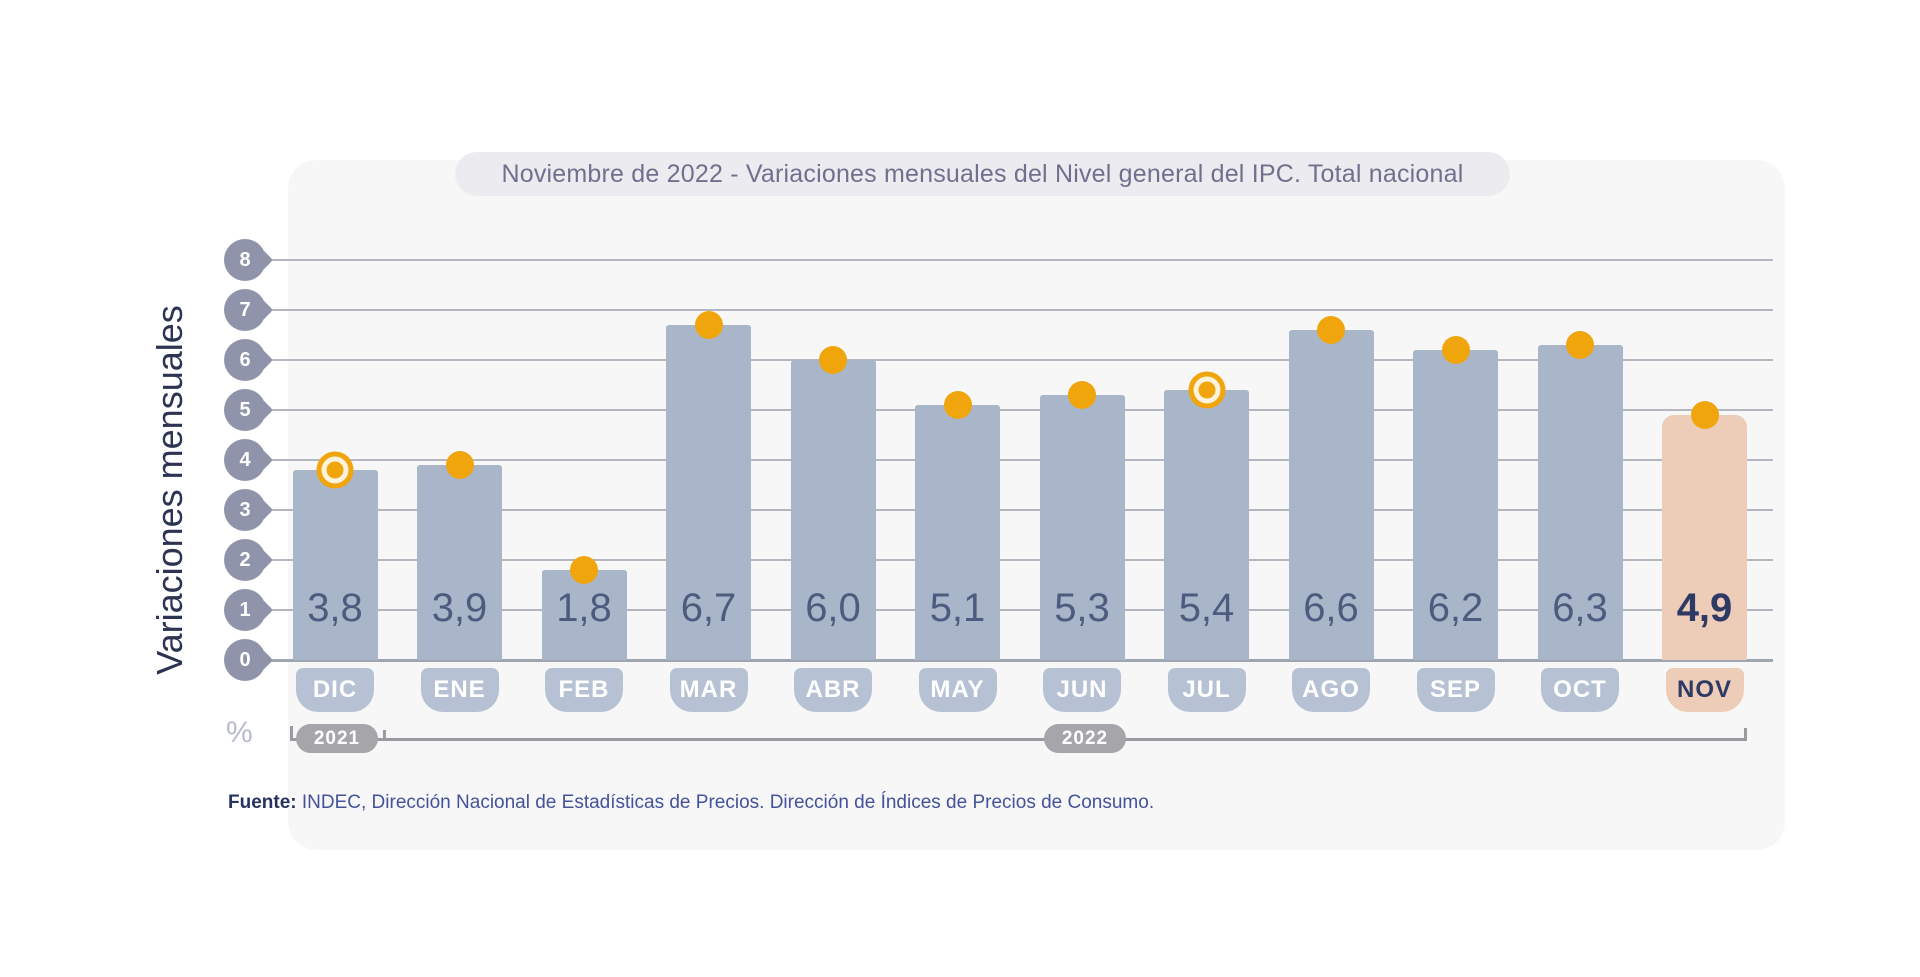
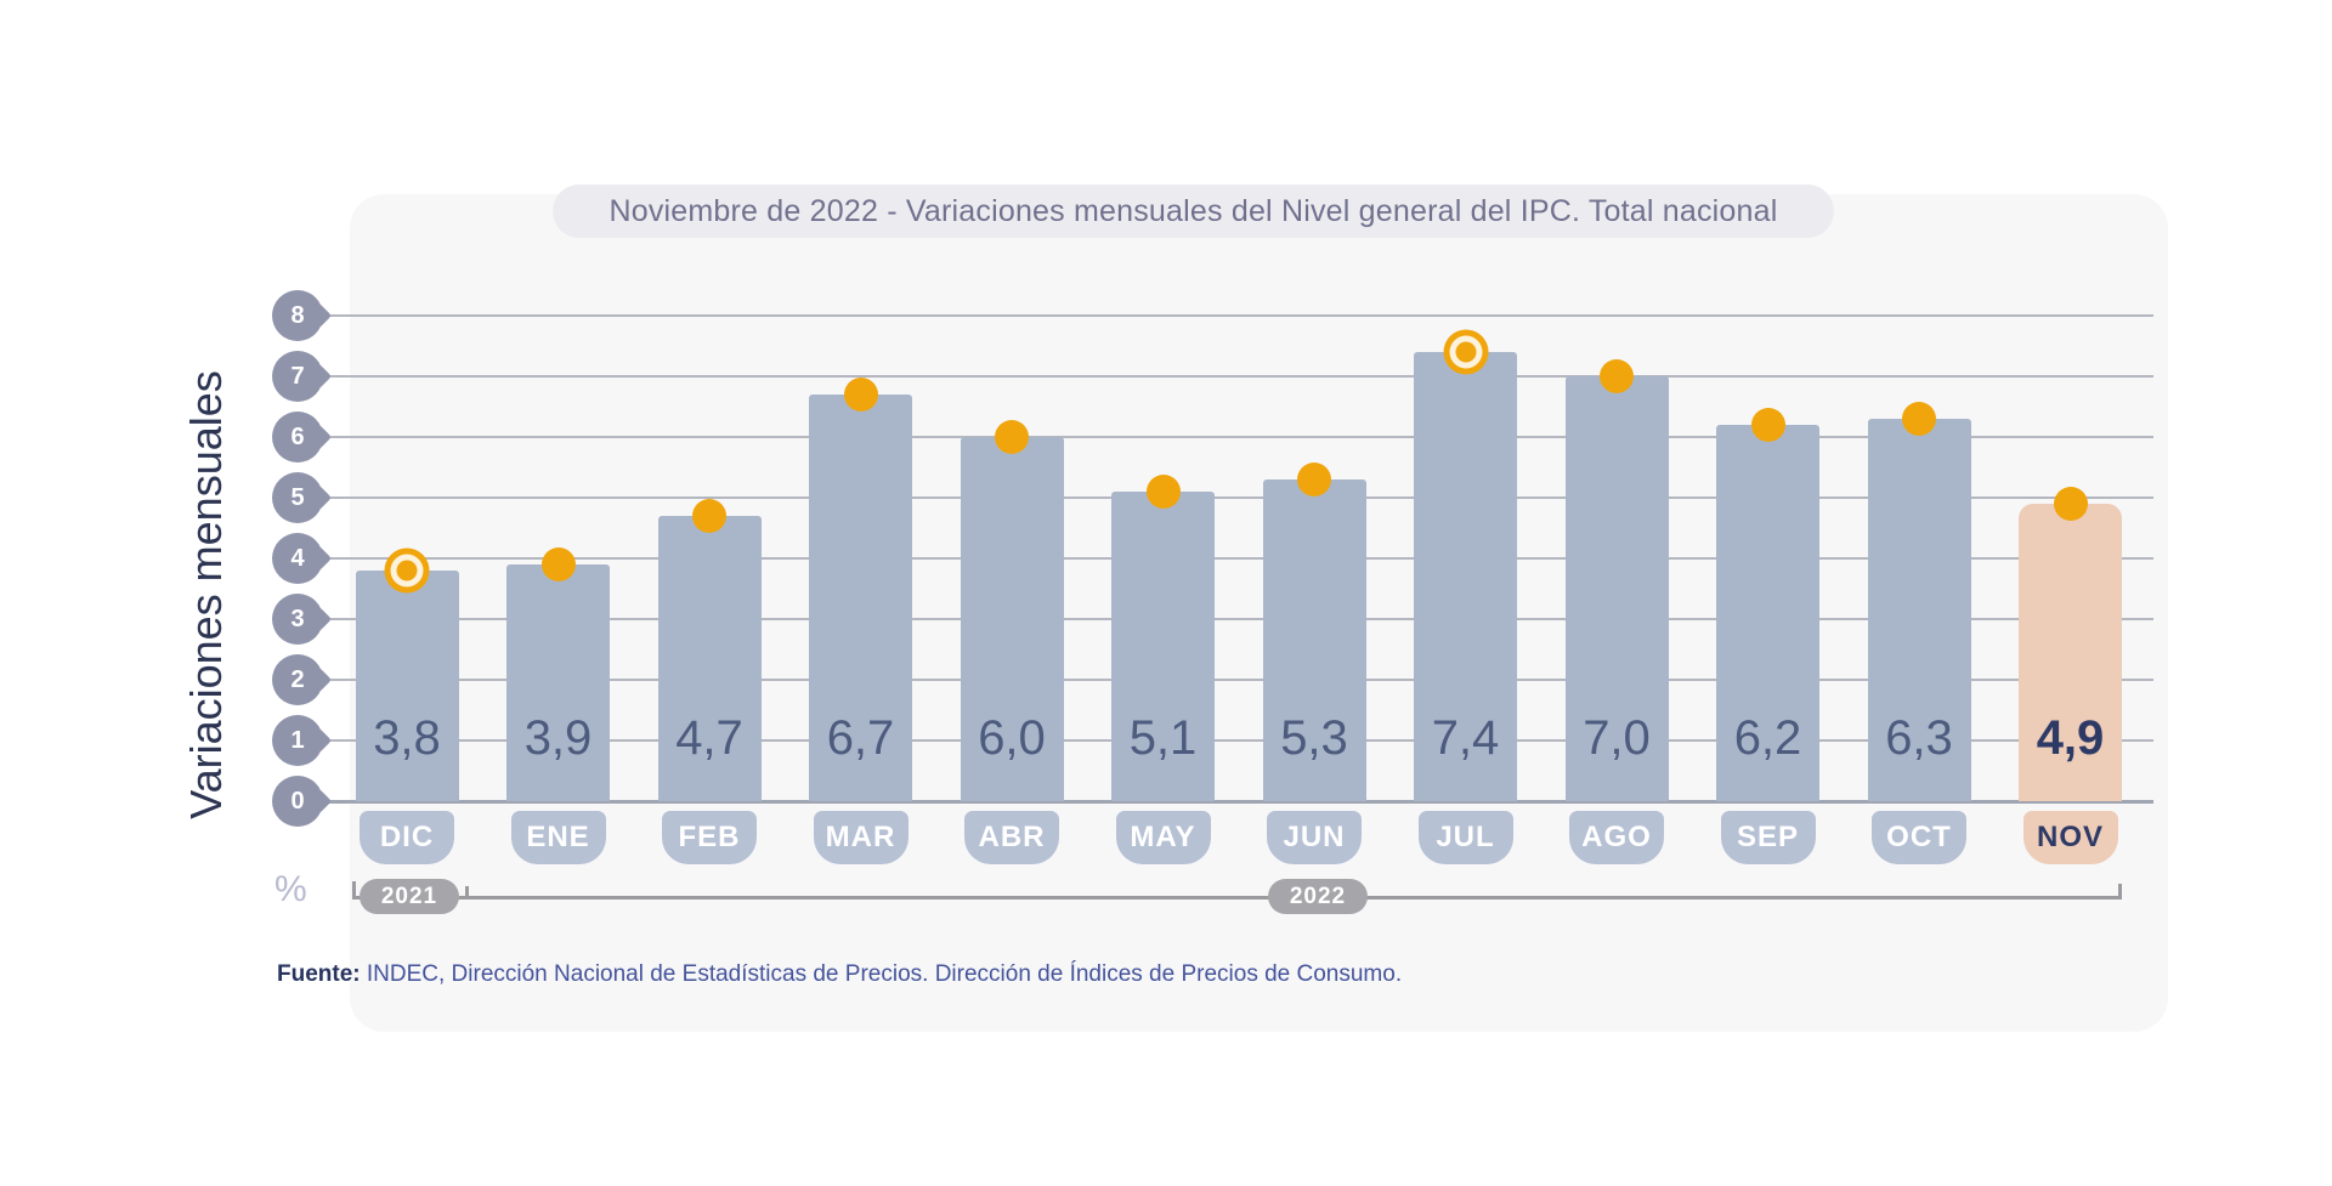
FEB: 1,8 -> 4,7
JUL: 5,4 -> 7,4
AGO: 6,6 -> 7,0
